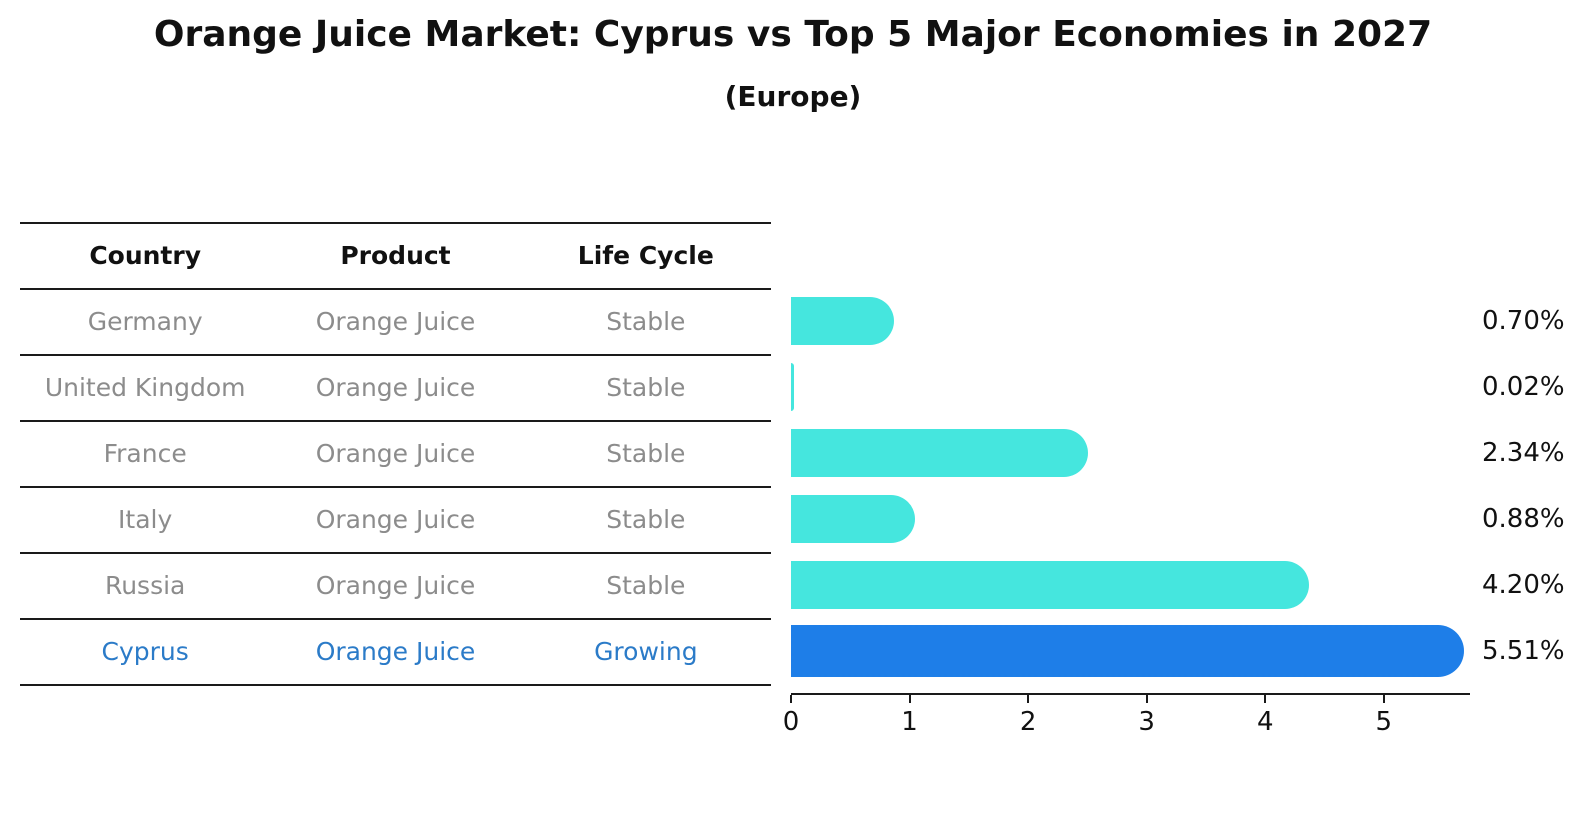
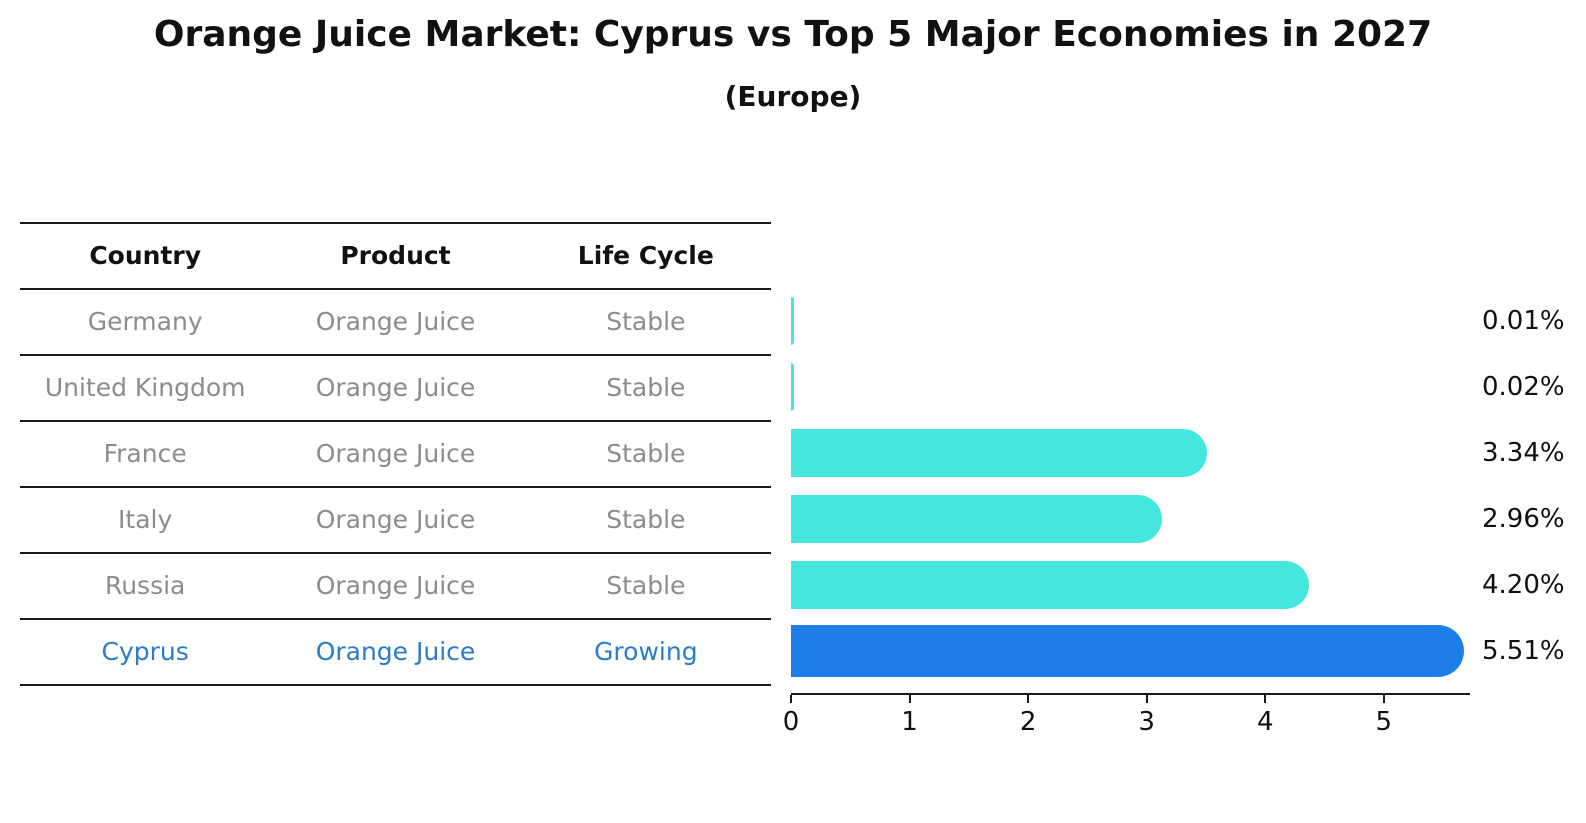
Germany: 0.70% -> 0.01%
France: 2.34% -> 3.34%
Italy: 0.88% -> 2.96%
